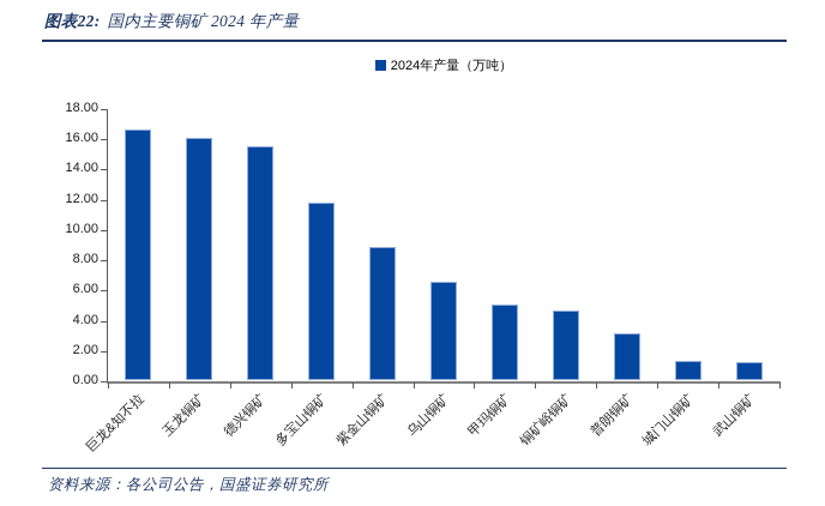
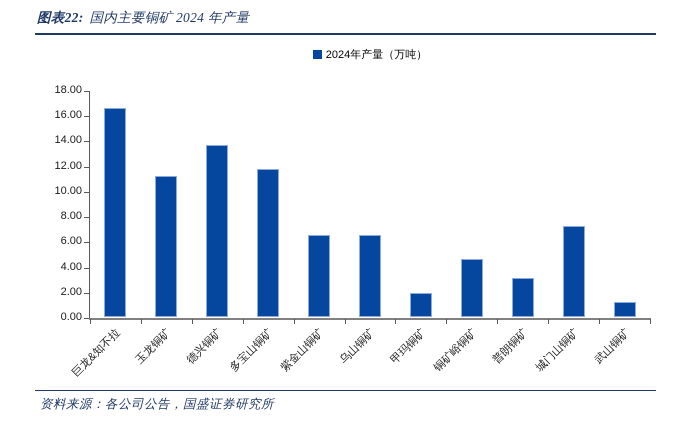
玉龙铜矿: 16.0 -> 11.2
德兴铜矿: 15.5 -> 13.6
紫金山铜矿: 8.8 -> 6.5
甲玛铜矿: 5.0 -> 1.9
城门山铜矿: 1.3 -> 7.2
